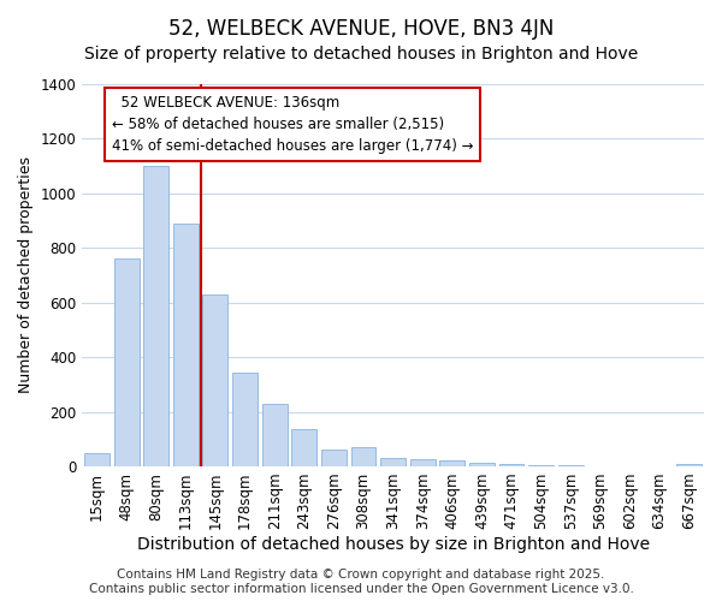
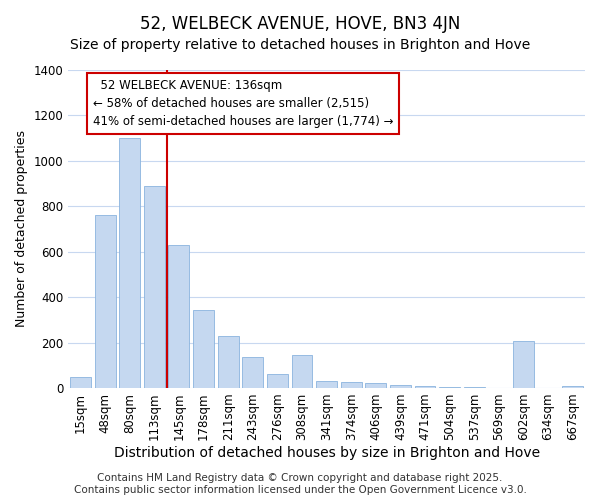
308sqm: 70 -> 145
602sqm: 2 -> 205
